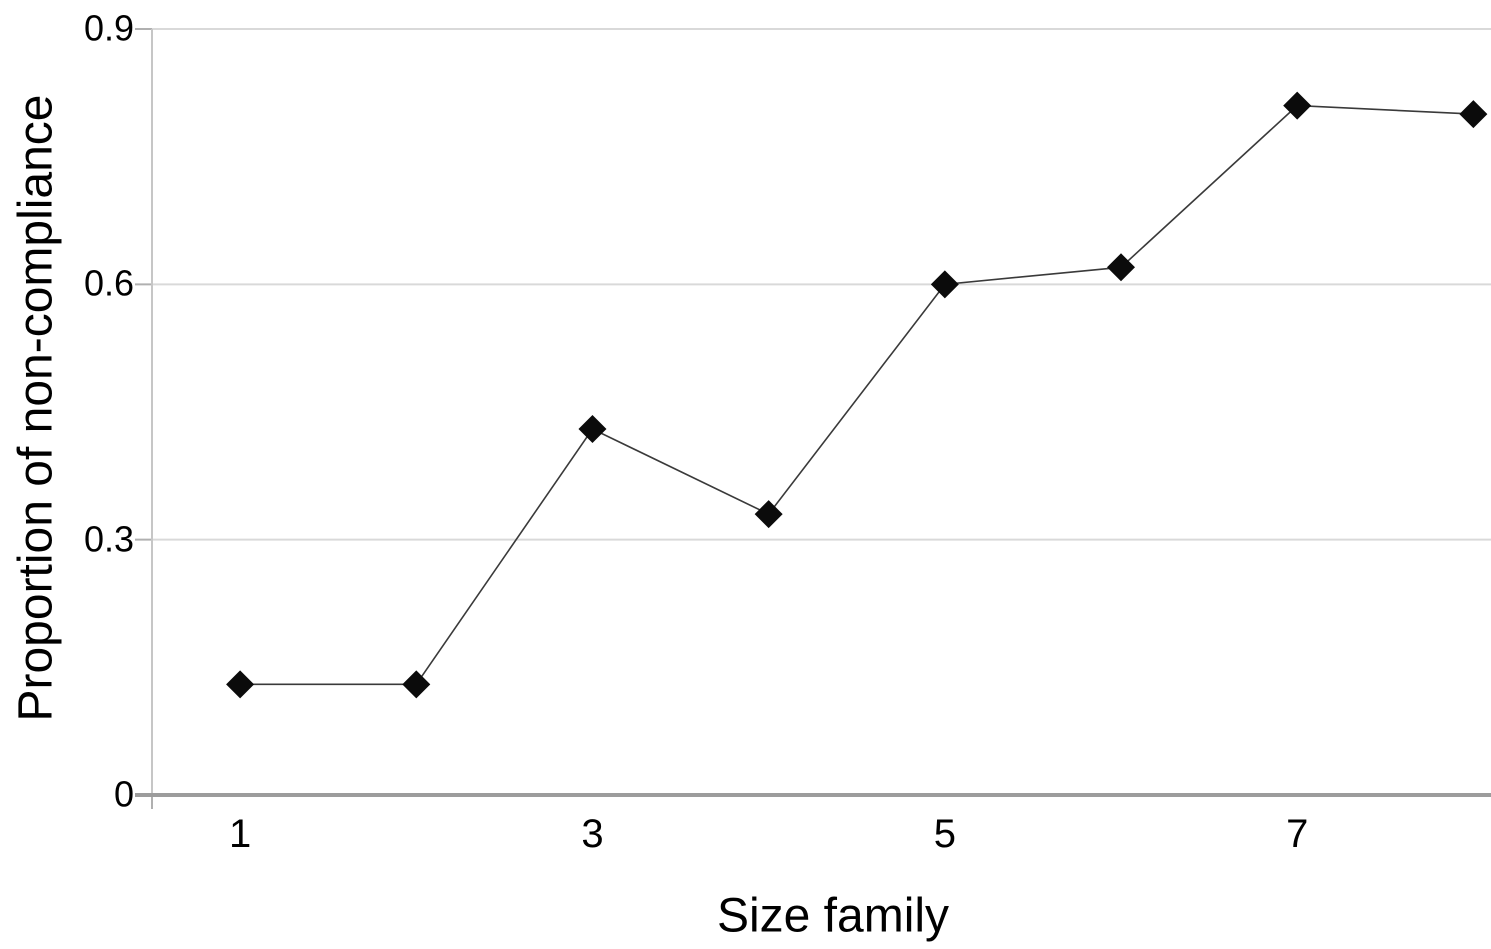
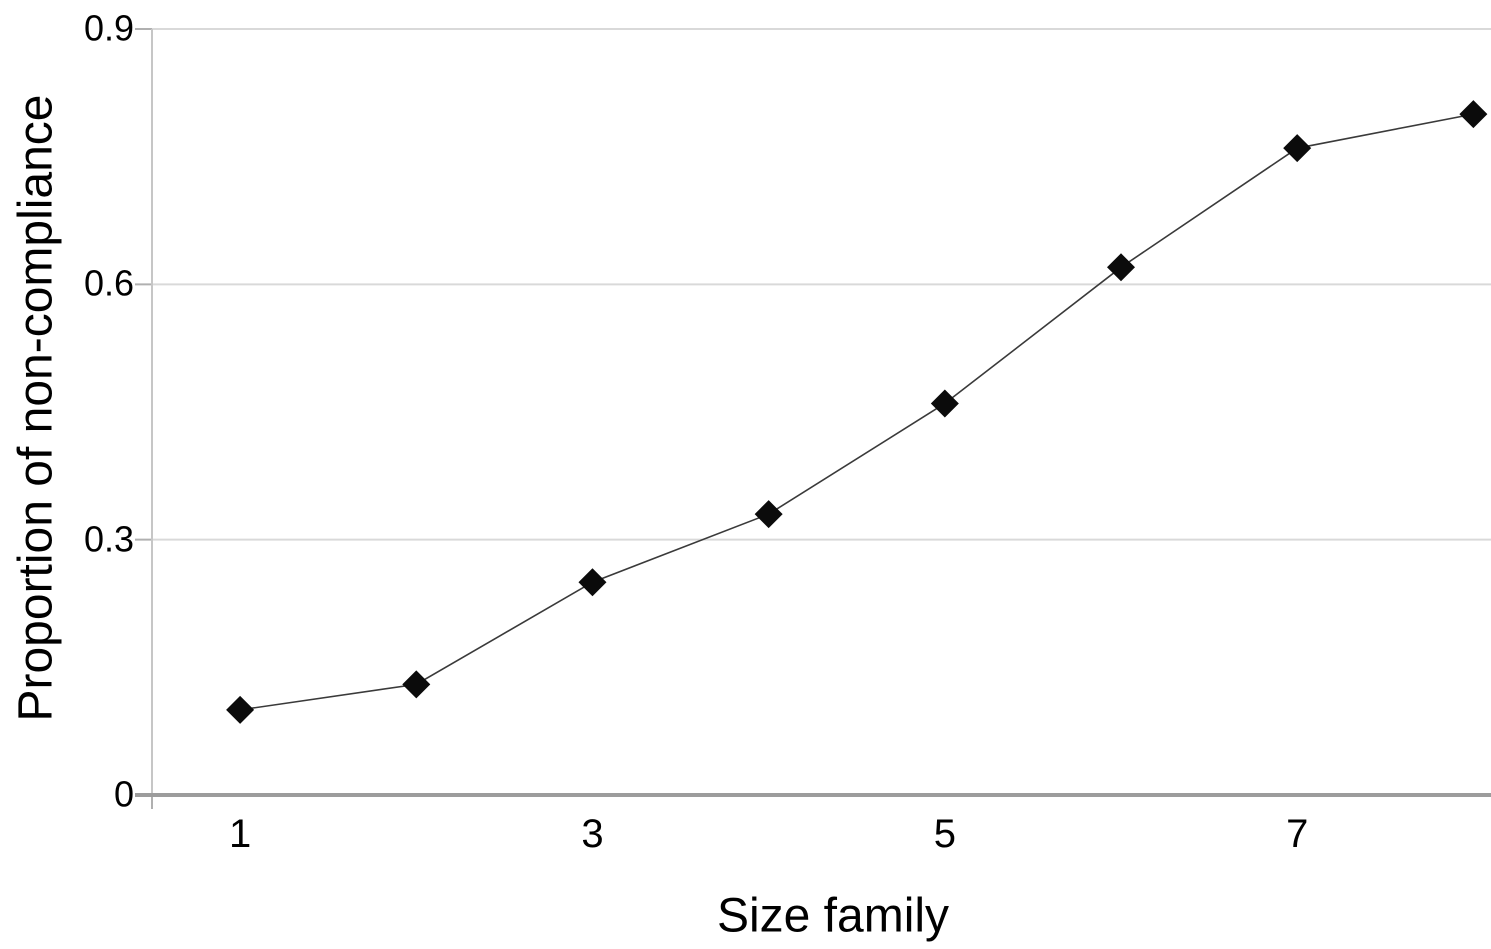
1: 0.13 -> 0.10
3: 0.43 -> 0.25
5: 0.60 -> 0.46
7: 0.81 -> 0.76
